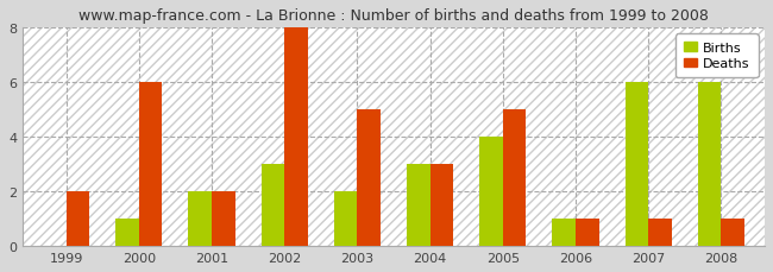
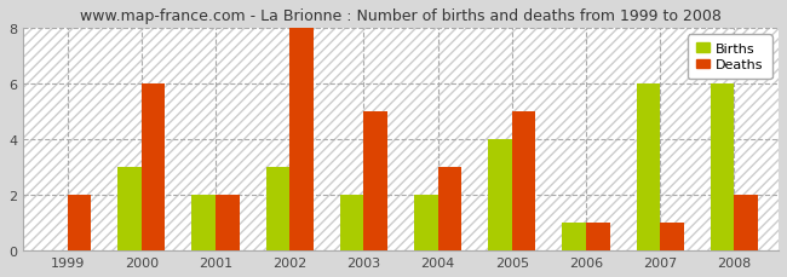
Births/2000: 1 -> 3
Births/2004: 3 -> 2
Deaths/2008: 1 -> 2
